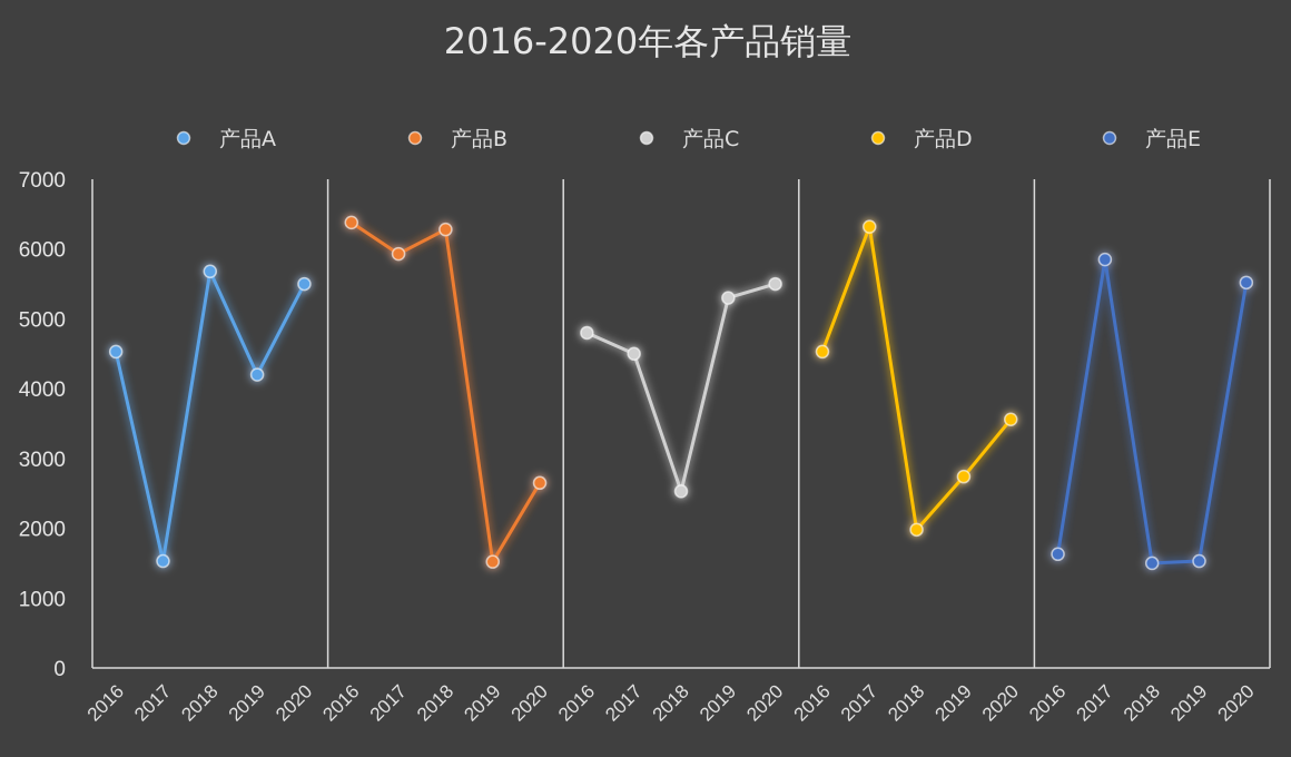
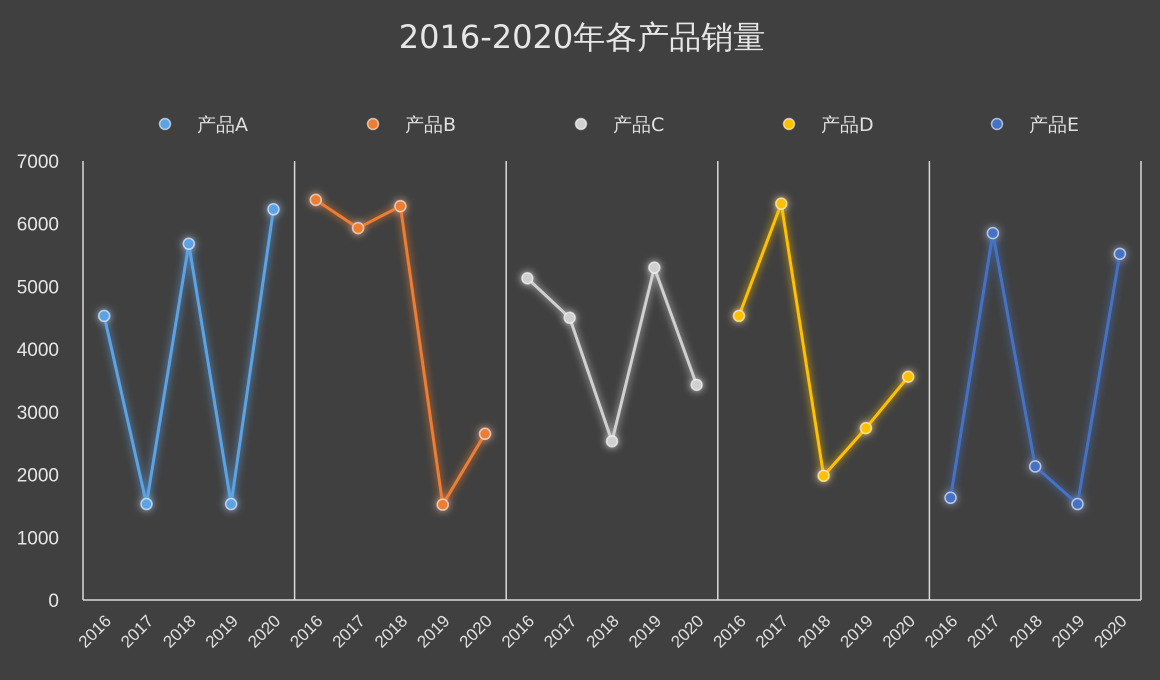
产品C/2016: 4800 -> 5100
产品E/2018: 1500 -> 2100
产品A/2019: 4200 -> 1500
产品A/2020: 5500 -> 6200
产品C/2020: 5500 -> 3400
